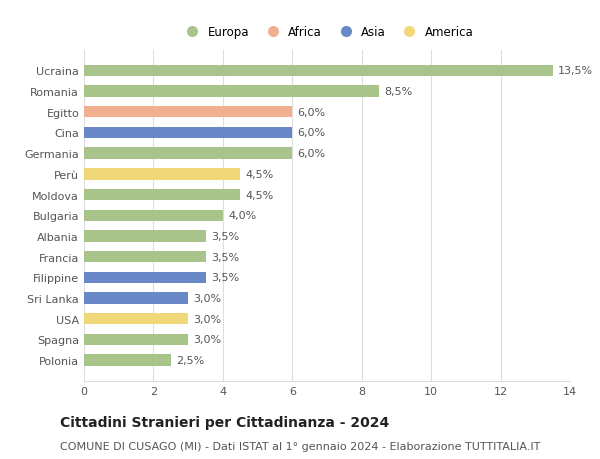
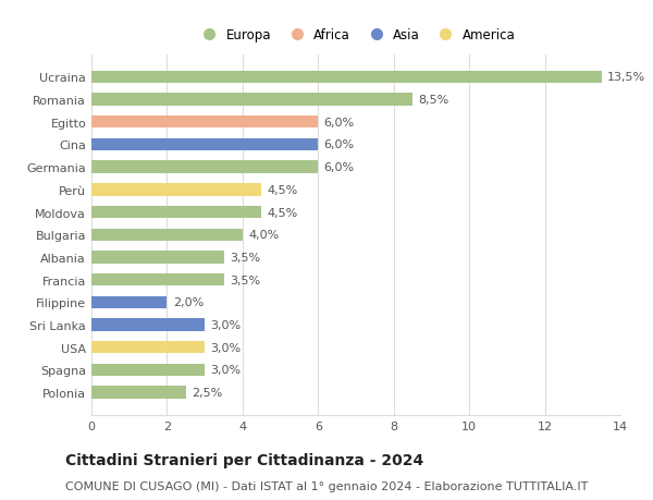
Filippine: 3,5% -> 2,0%
